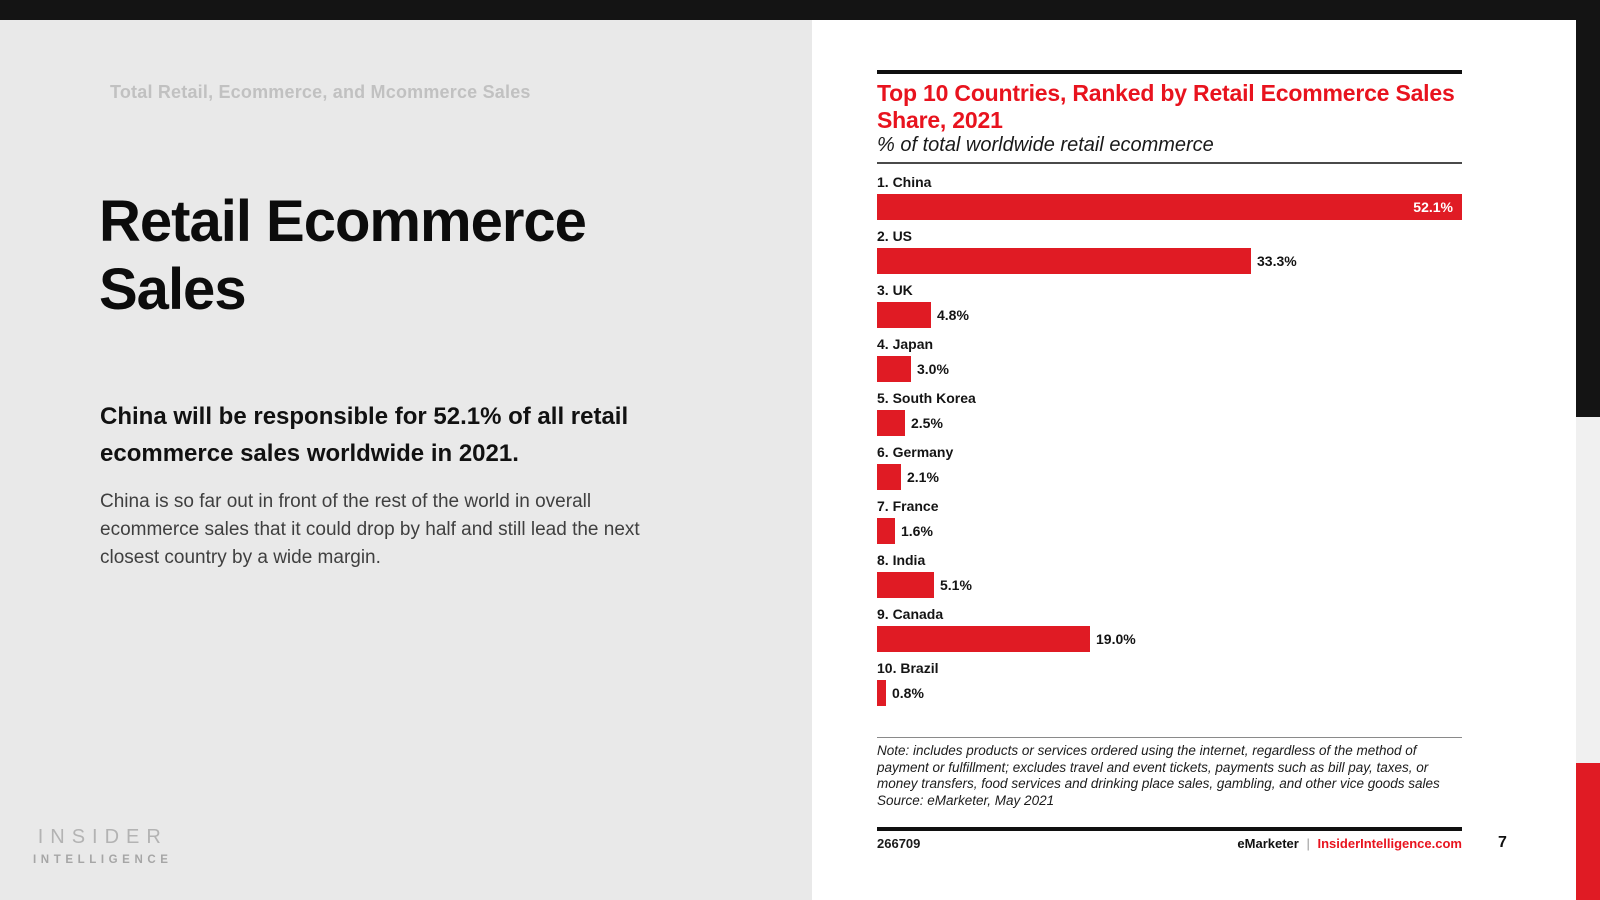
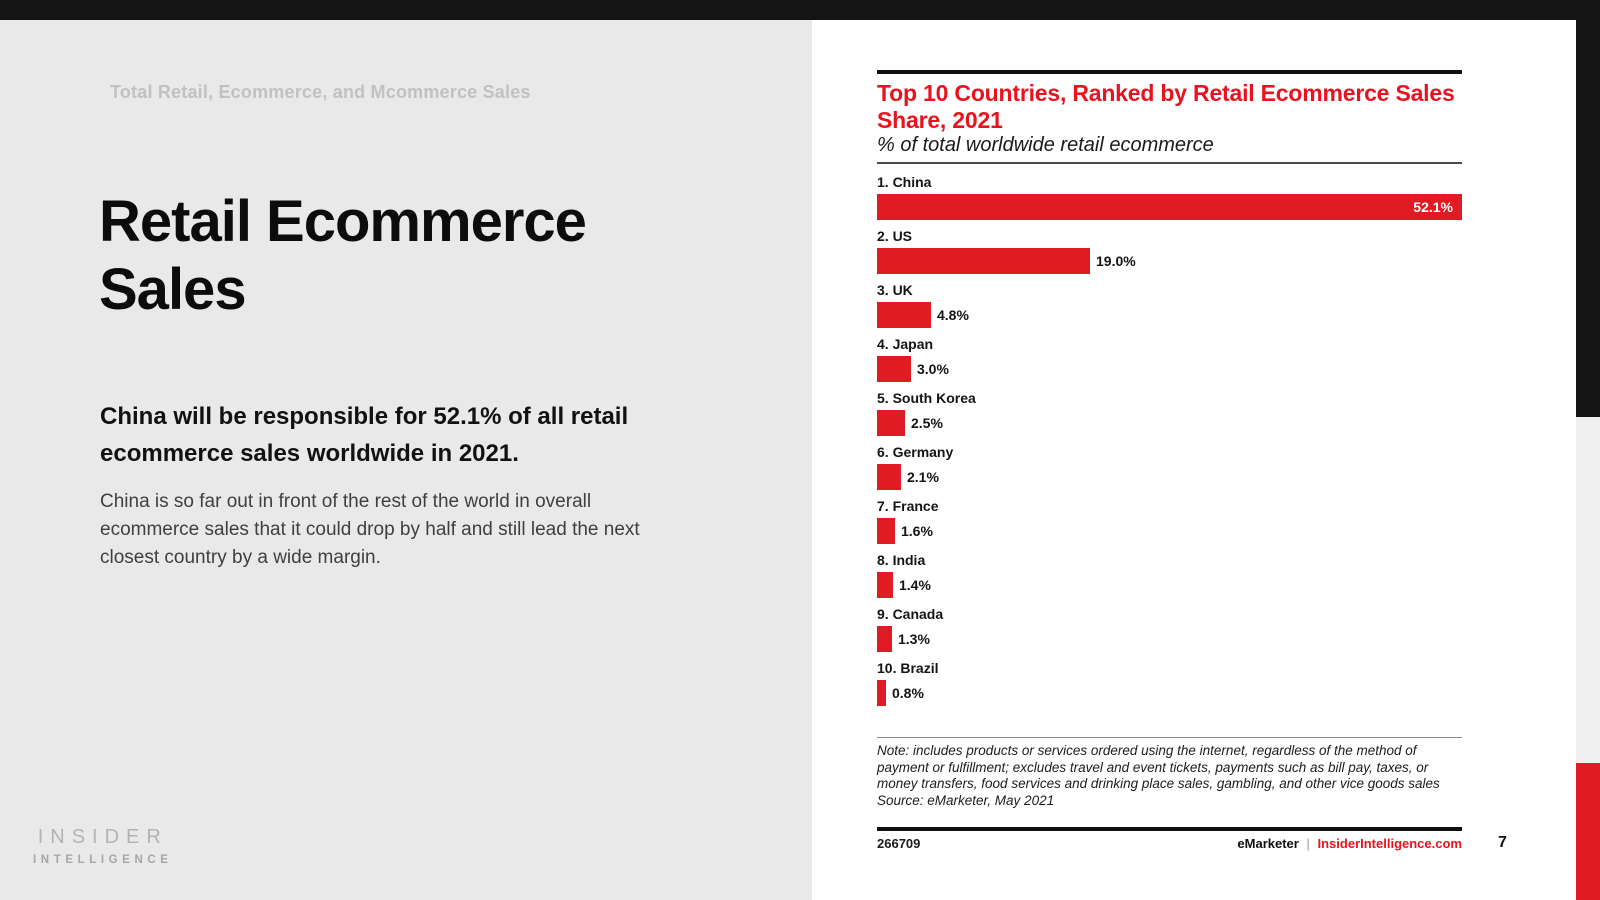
2. US: 33.3% -> 19.0%
8. India: 5.1% -> 1.4%
9. Canada: 19.0% -> 1.3%
